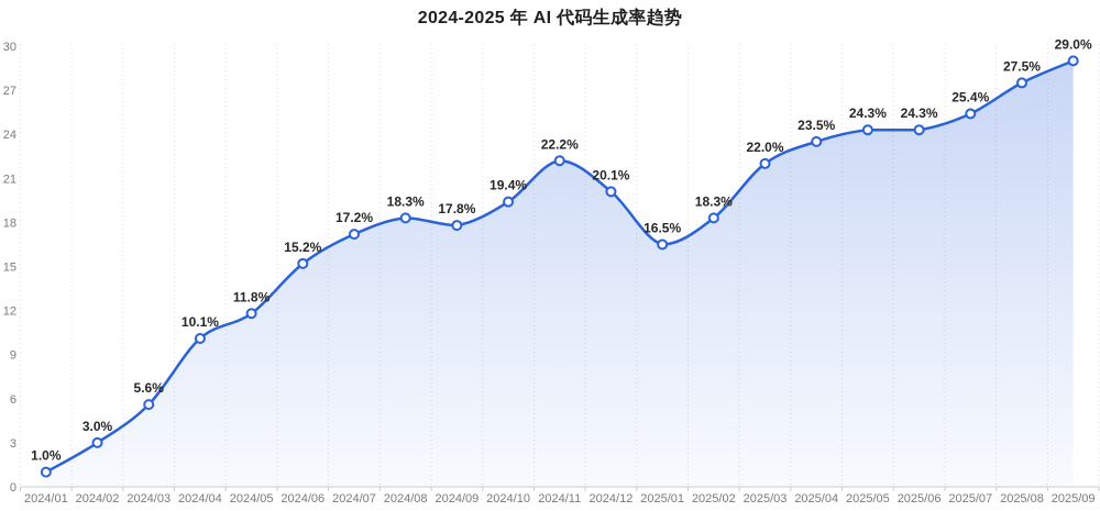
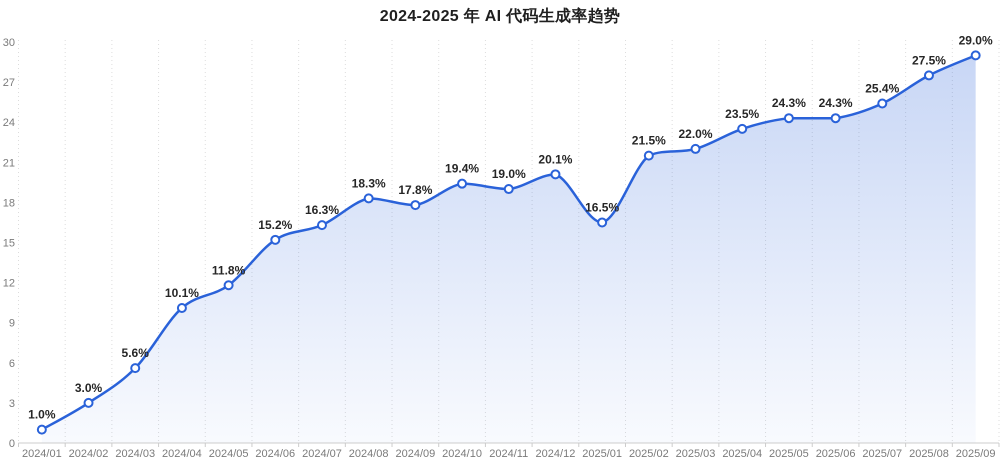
2024/07: 17.2% -> 16.3%
2024/11: 22.2% -> 19.0%
2025/02: 18.3% -> 21.5%
